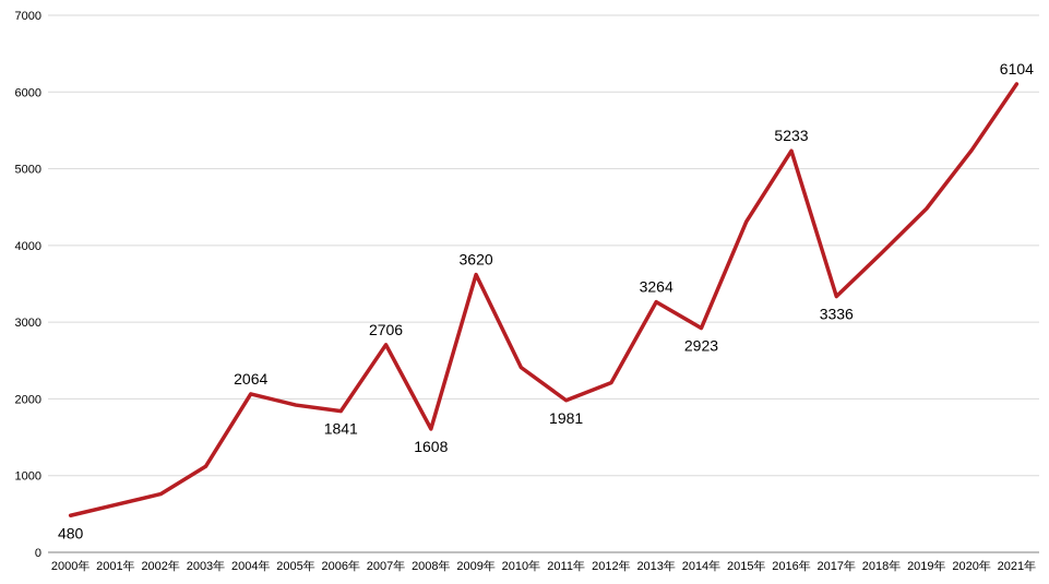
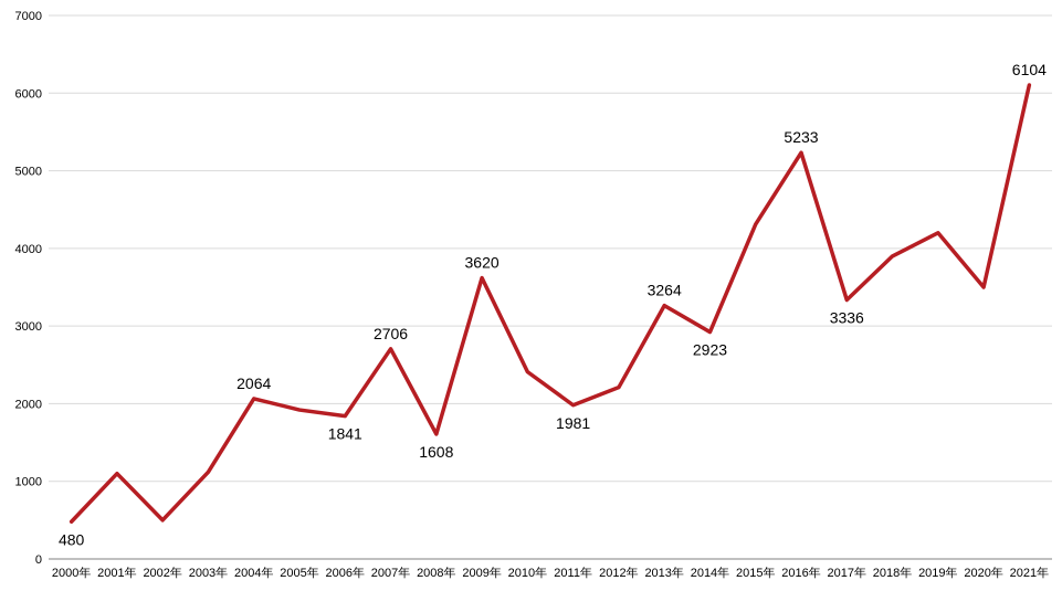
2001年: 600 -> 1100
2002年: 800 -> 500
2019年: 4500 -> 4200
2020年: 5200 -> 3500
